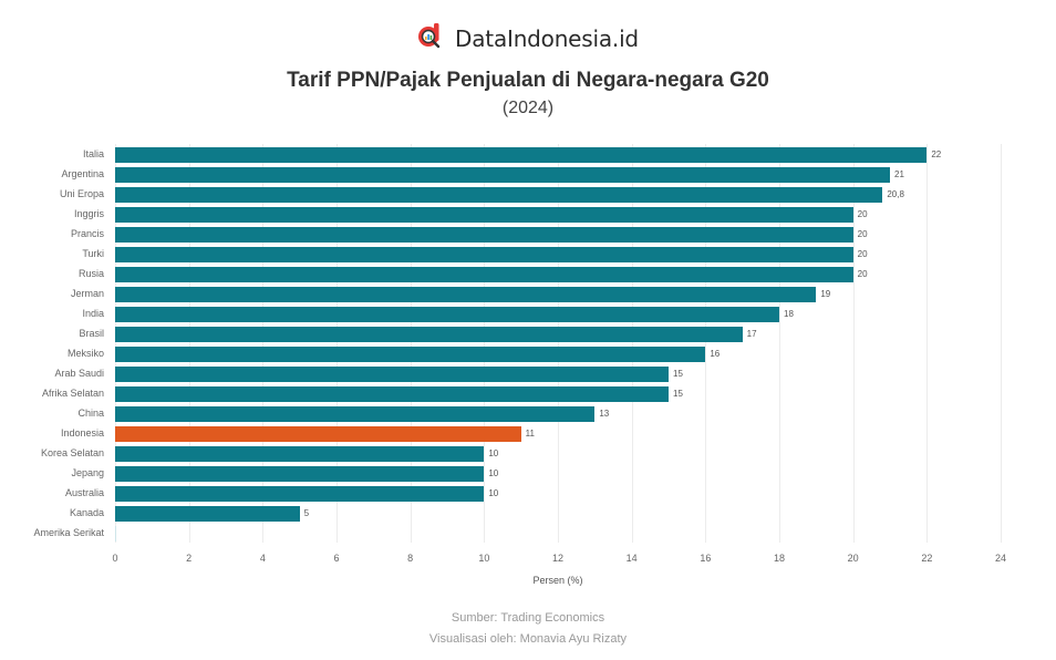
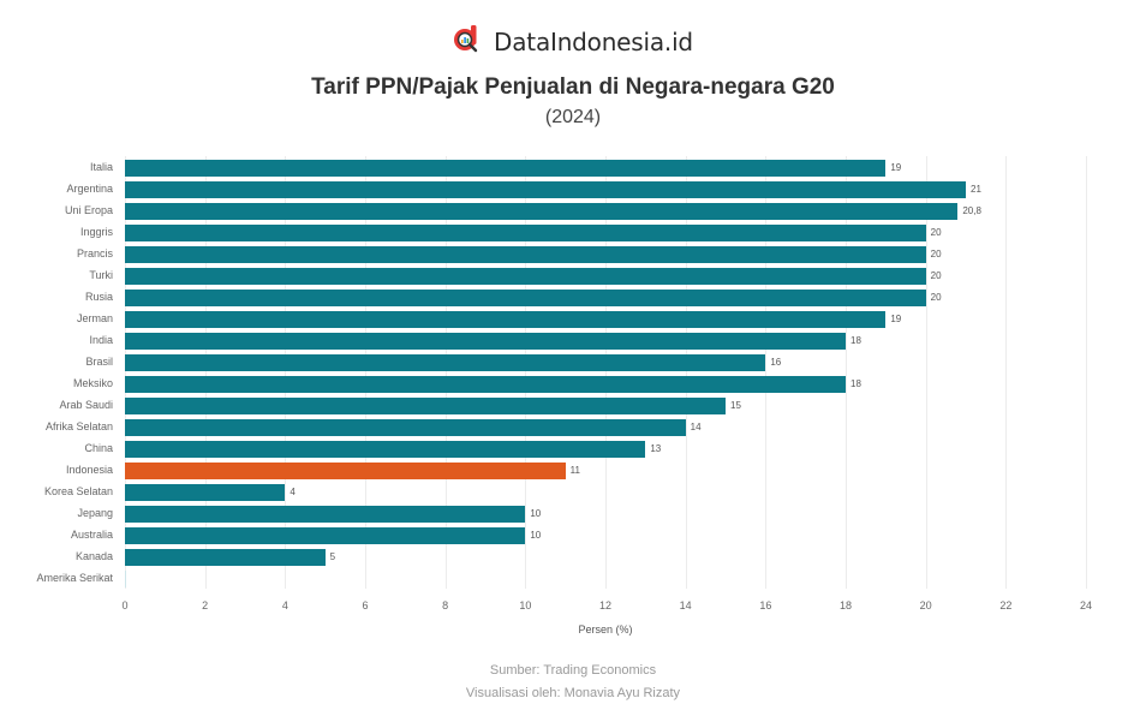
Italia: 22 -> 19
Brasil: 17 -> 16
Meksiko: 16 -> 18
Afrika Selatan: 15 -> 14
Korea Selatan: 10 -> 4
